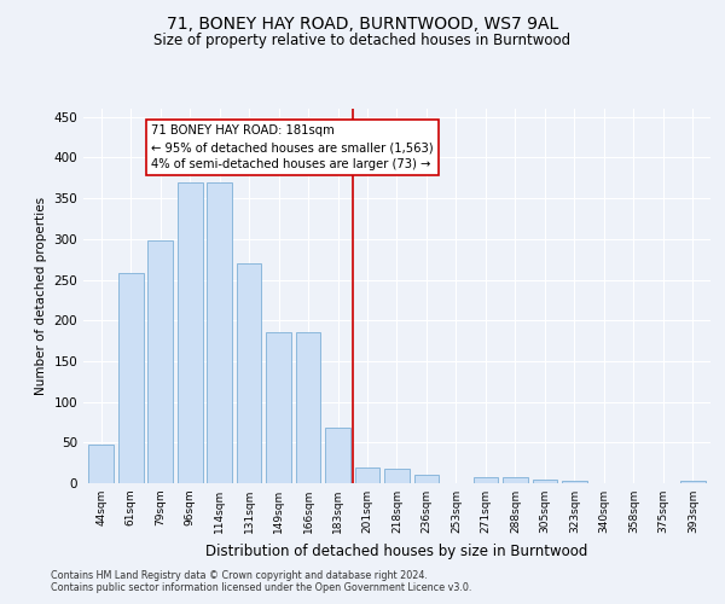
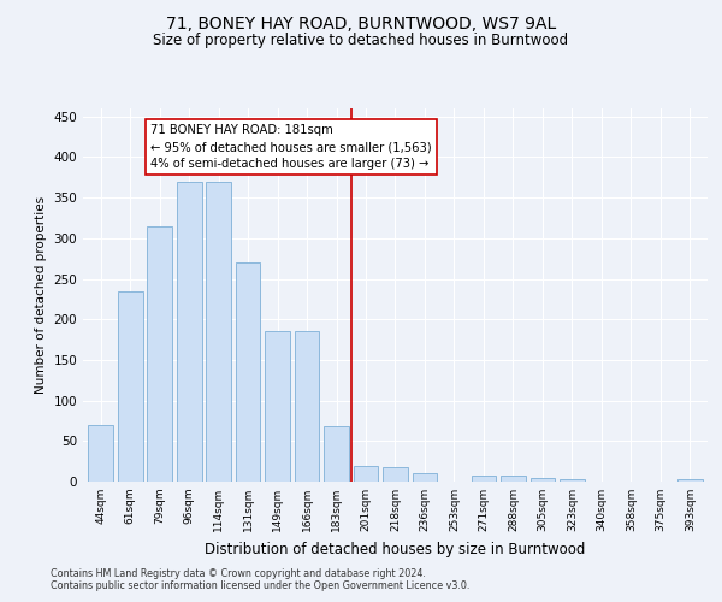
44sqm: 48 -> 70
61sqm: 258 -> 235
79sqm: 298 -> 315
